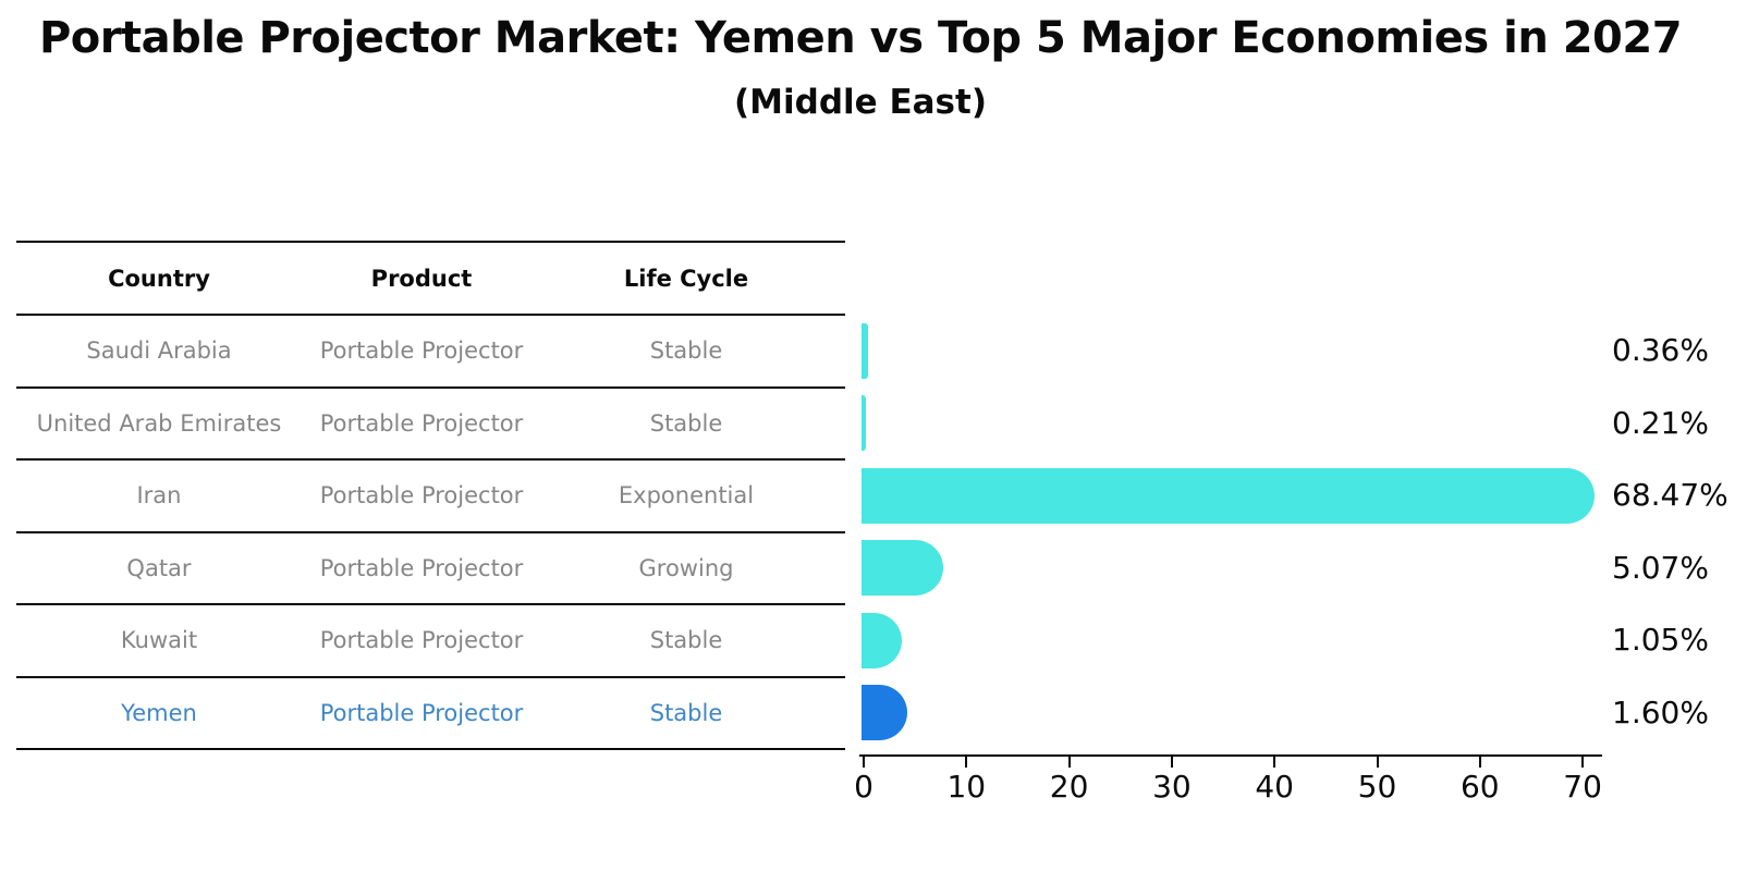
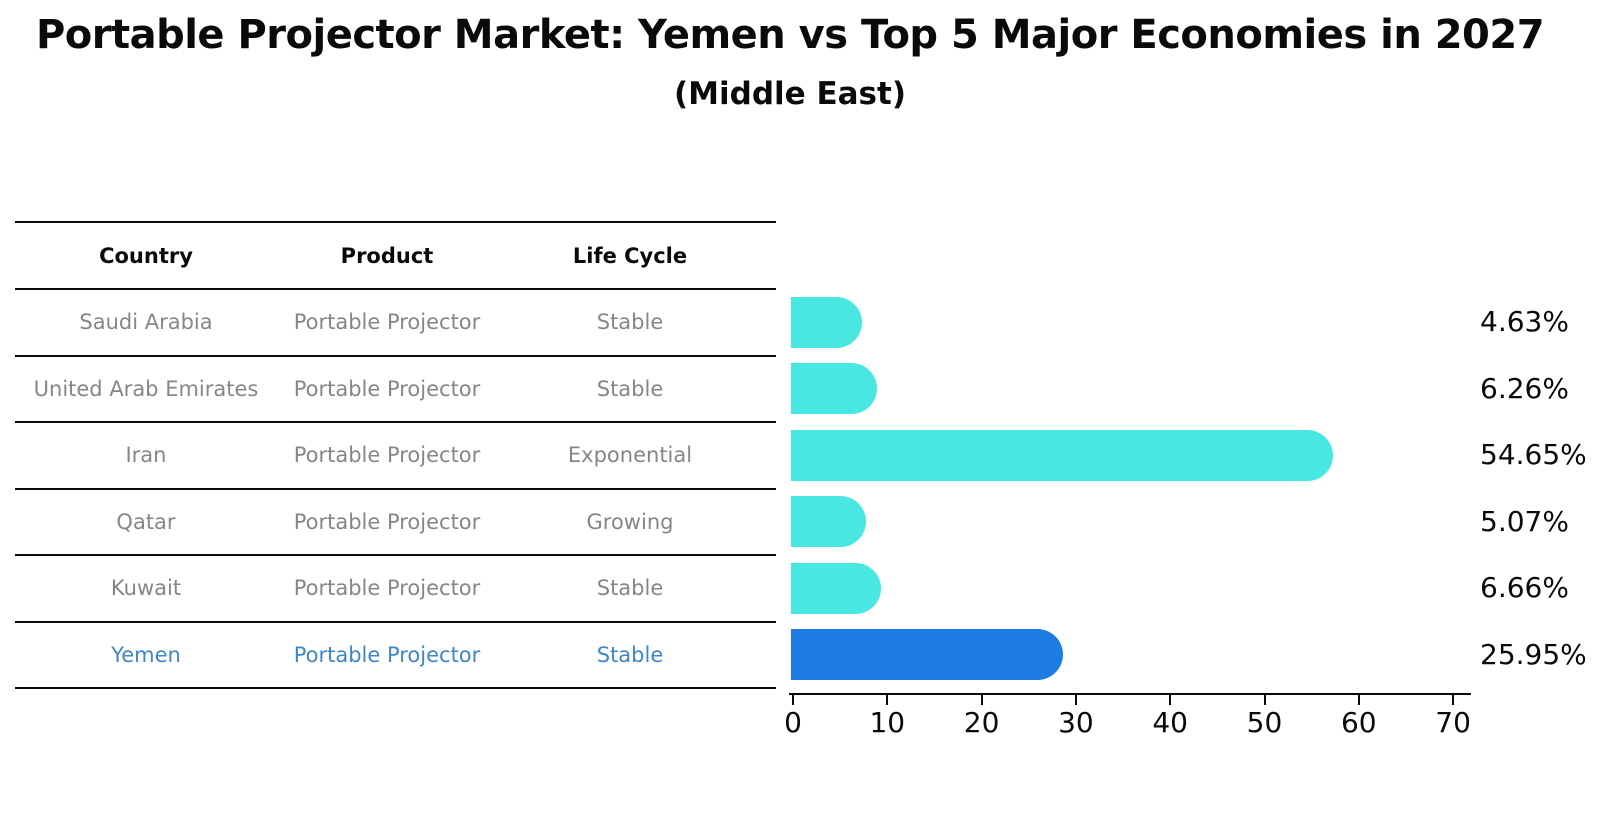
Saudi Arabia: 0.36% -> 4.63%
United Arab Emirates: 0.21% -> 6.26%
Iran: 68.47% -> 54.65%
Kuwait: 1.05% -> 6.66%
Yemen: 1.60% -> 25.95%
